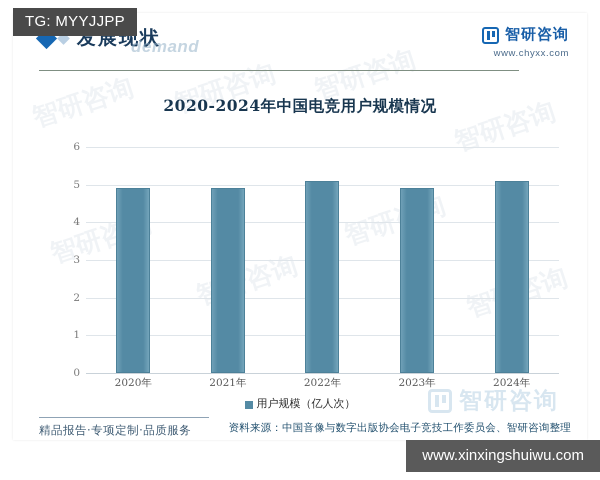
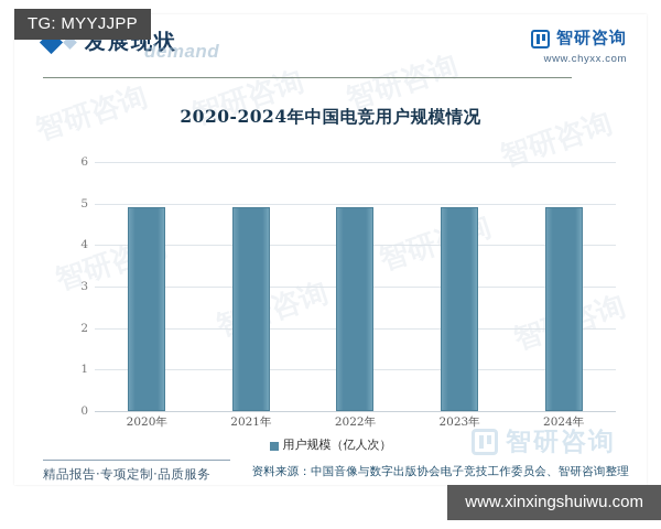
2022年: 5.1 -> 4.9
2024年: 5.1 -> 4.9
